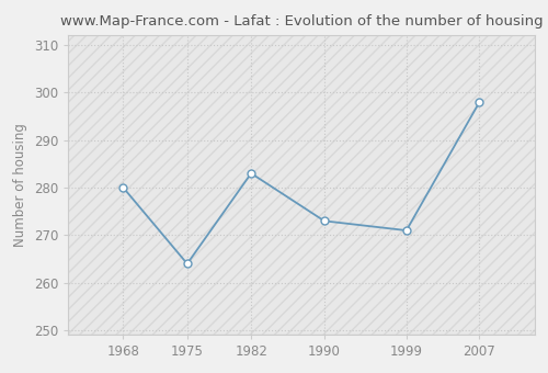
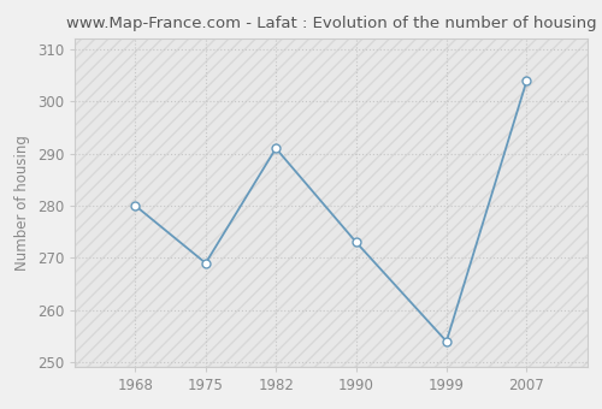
1975: 264 -> 269
1982: 283 -> 291
1999: 271 -> 254
2007: 298 -> 304
